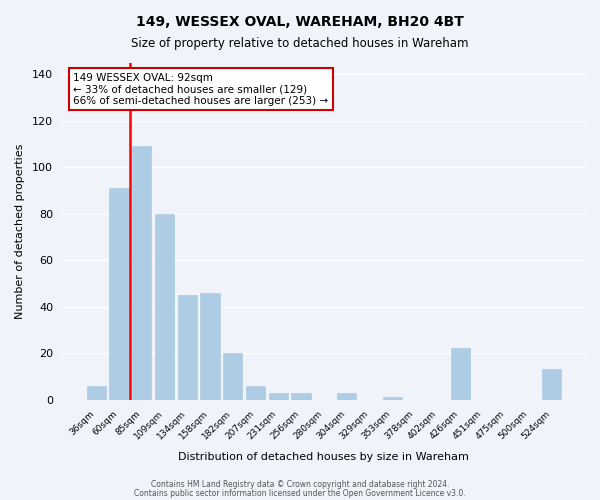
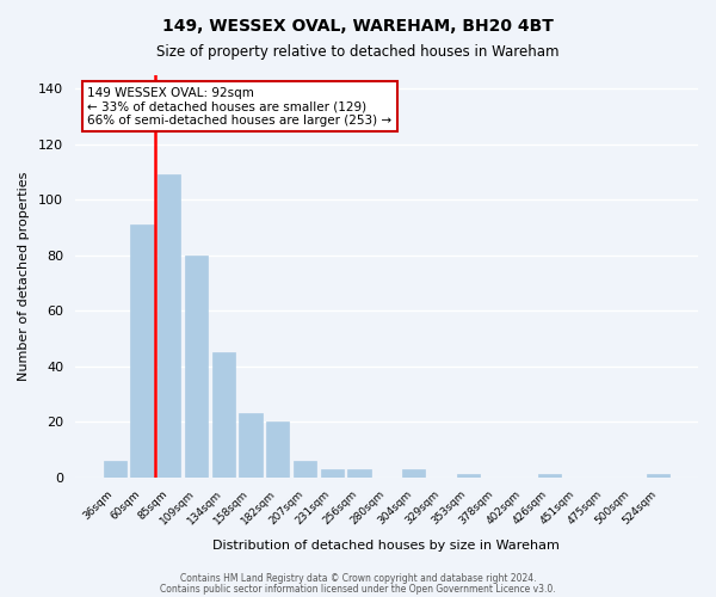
158sqm: 46 -> 23
426sqm: 22 -> 1
524sqm: 13 -> 1
